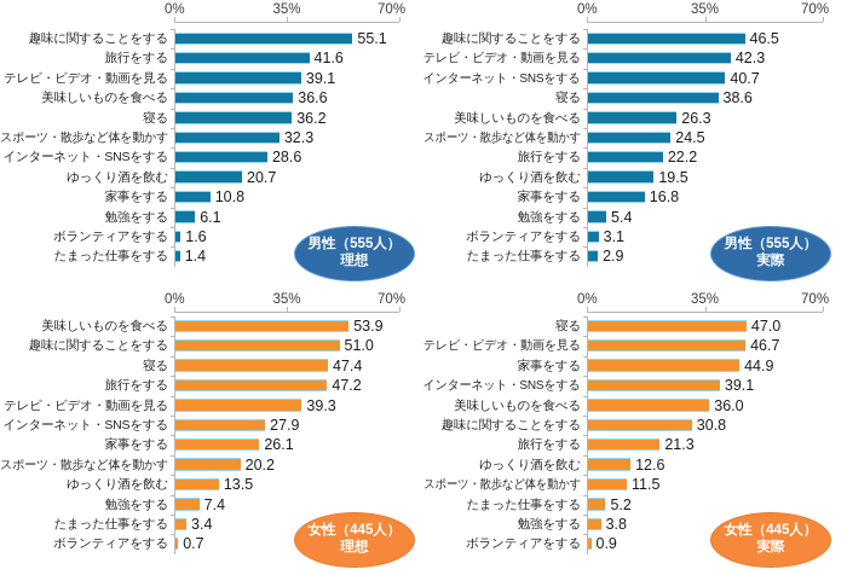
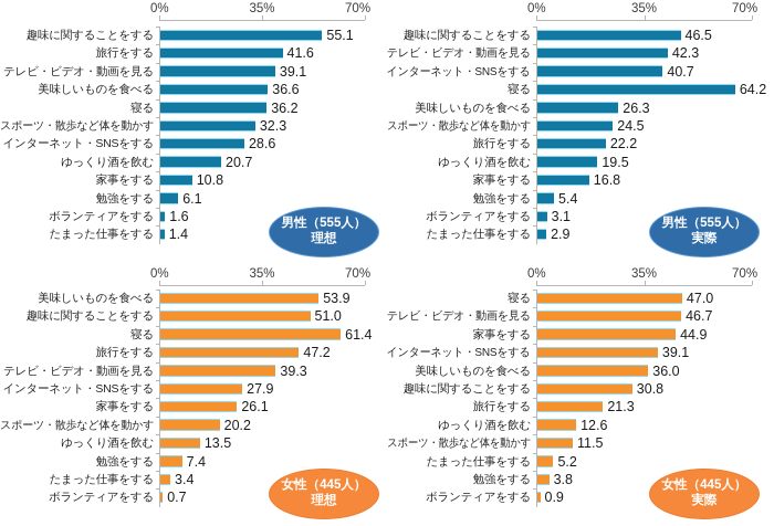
男性（555人）実際/寝る: 38.6 -> 64.2
女性（445人）理想/寝る: 47.4 -> 61.4
